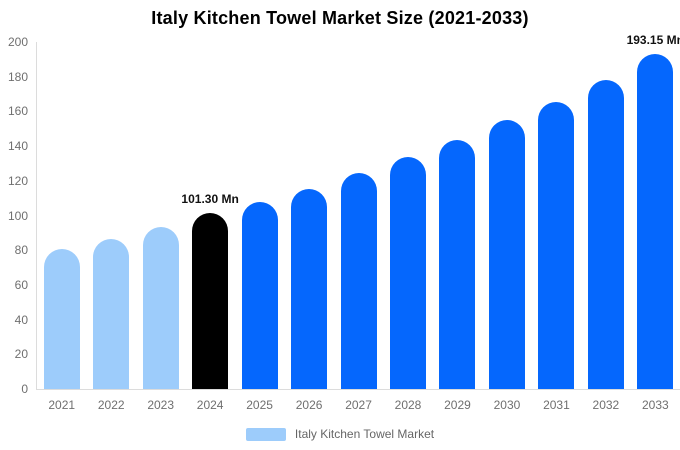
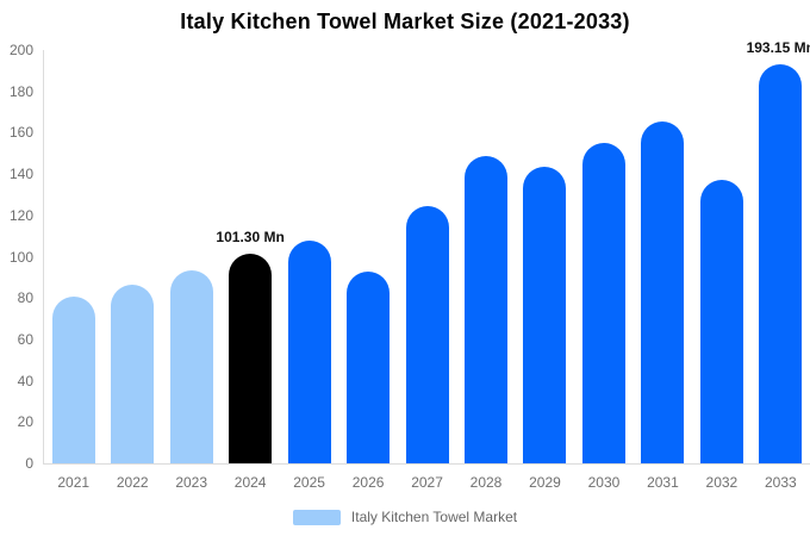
2026: 116 -> 93
2028: 134 -> 149
2032: 178 -> 137
